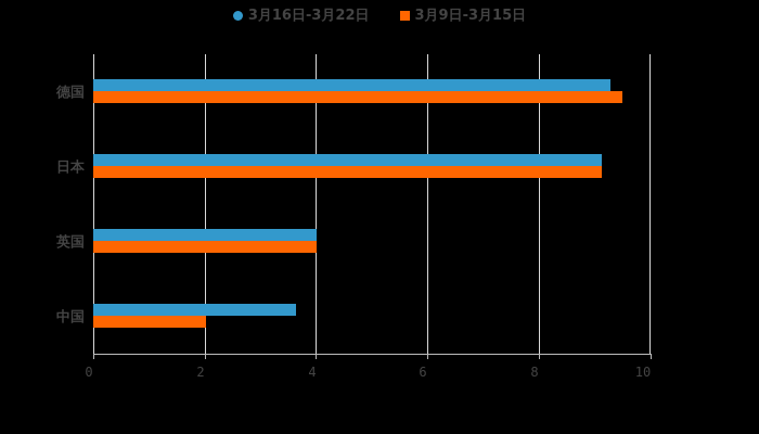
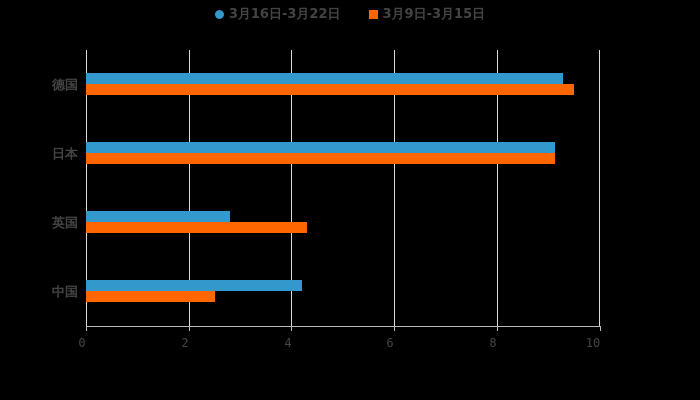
3月16日-3月22日/英国: 4.0 -> 2.8
3月9日-3月15日/英国: 4.0 -> 4.3
3月16日-3月22日/中国: 3.6 -> 4.2
3月9日-3月15日/中国: 2.0 -> 2.5
